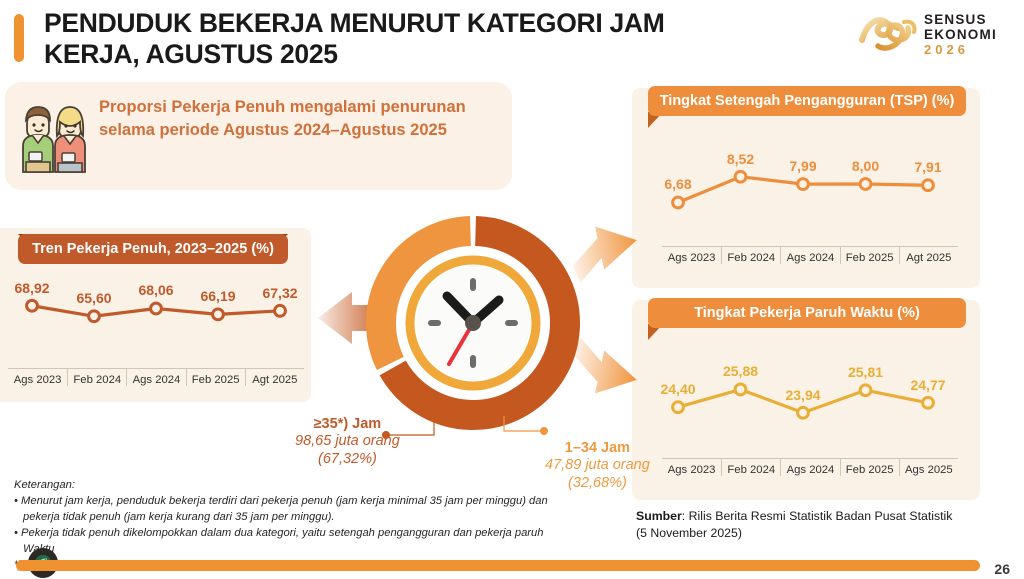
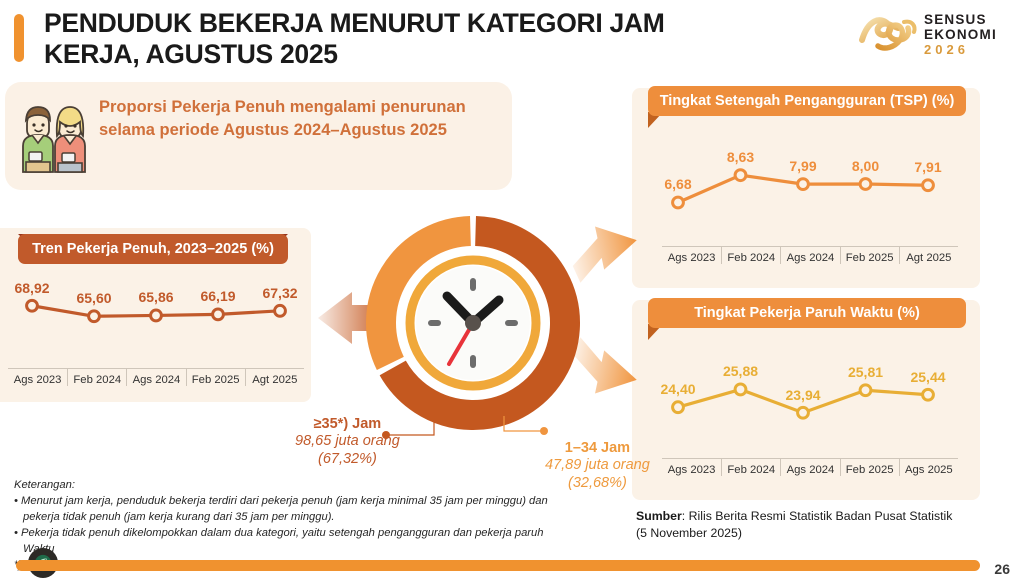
Tren Pekerja Penuh, 2023–2025 (%)/Ags 2024: 68,06 -> 65,86
Tingkat Setengah Pengangguran (TSP) (%)/Feb 2024: 8,52 -> 8,63
Tingkat Pekerja Paruh Waktu (%)/Ags 2025: 24,77 -> 25,44
